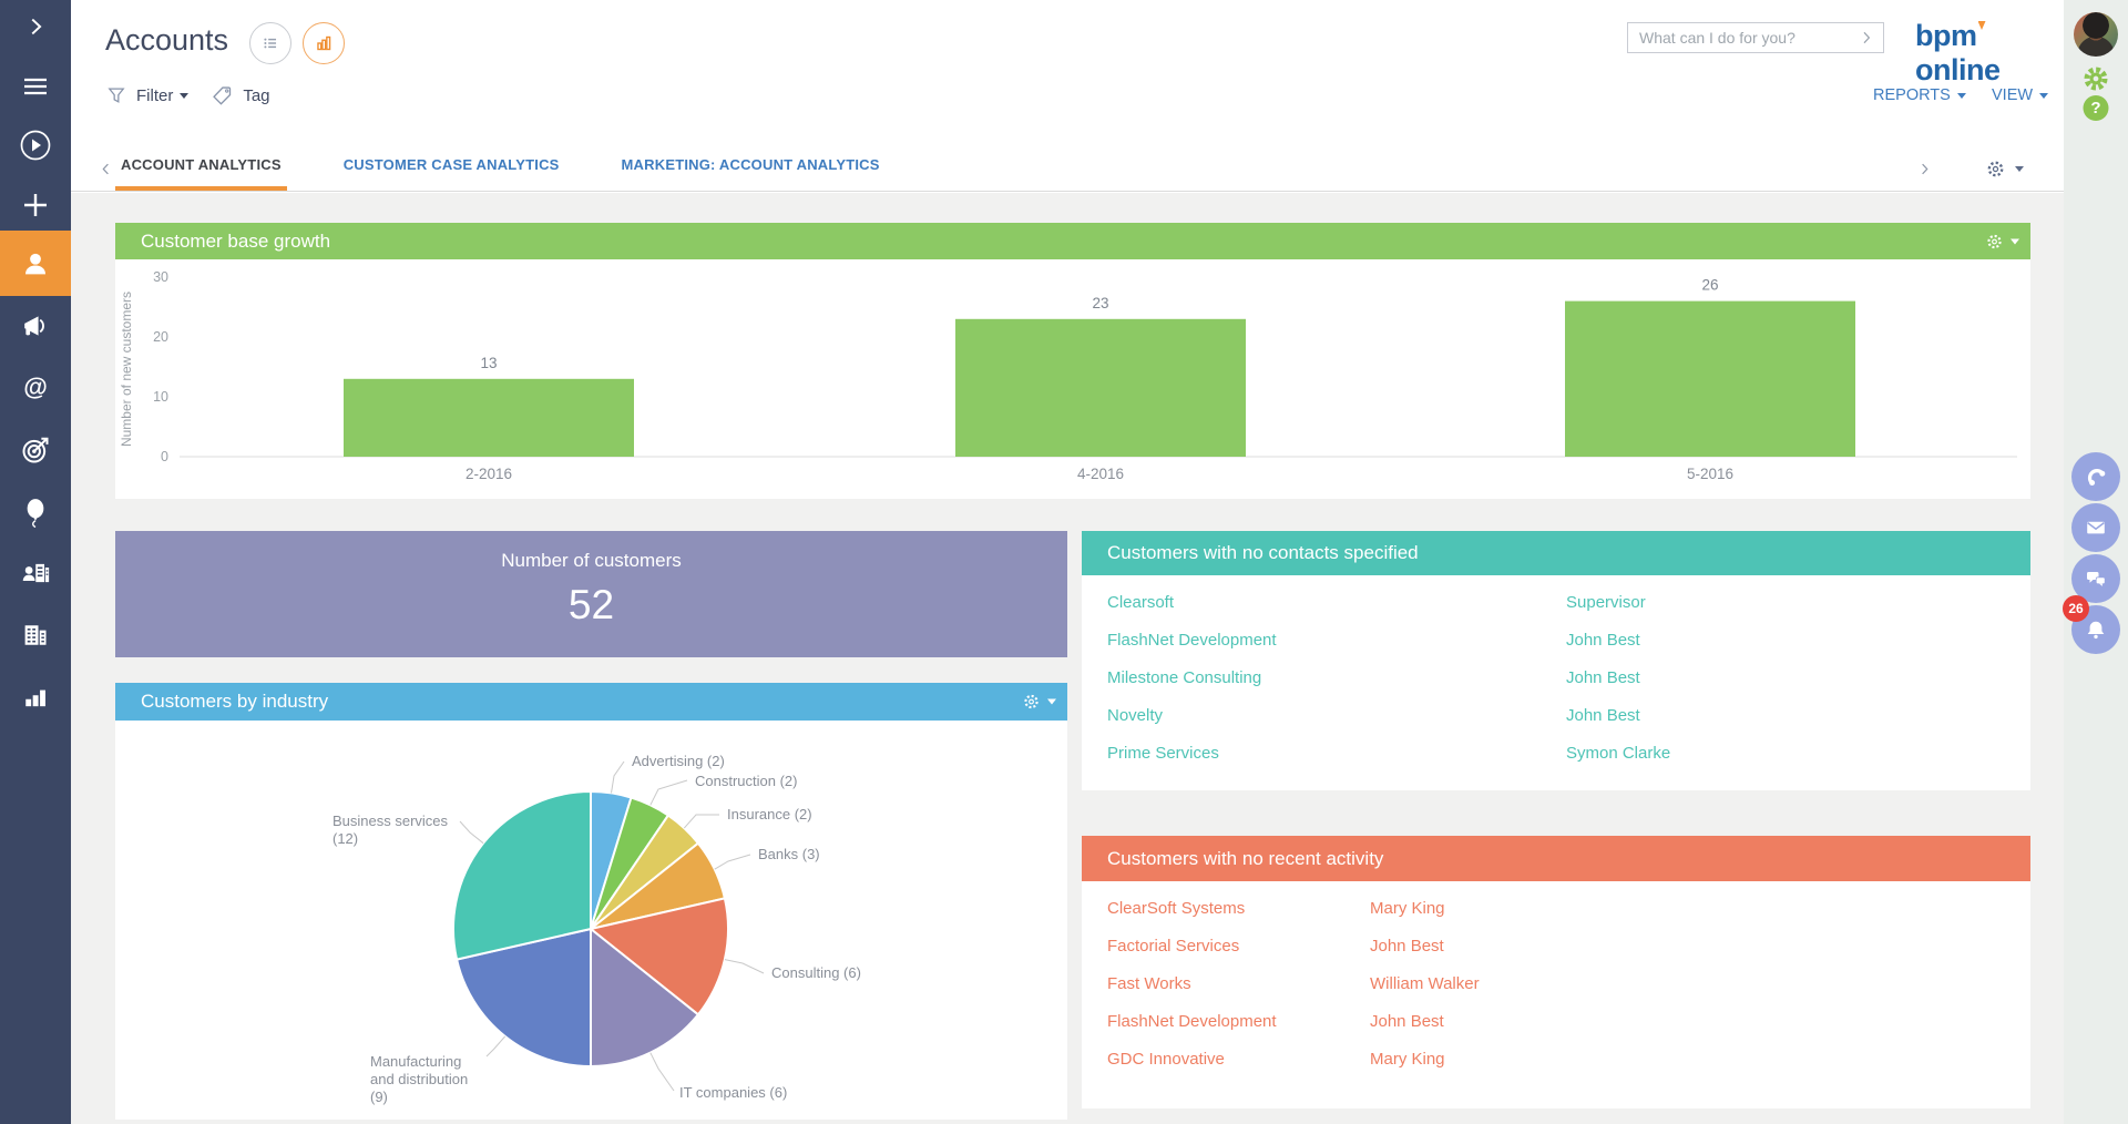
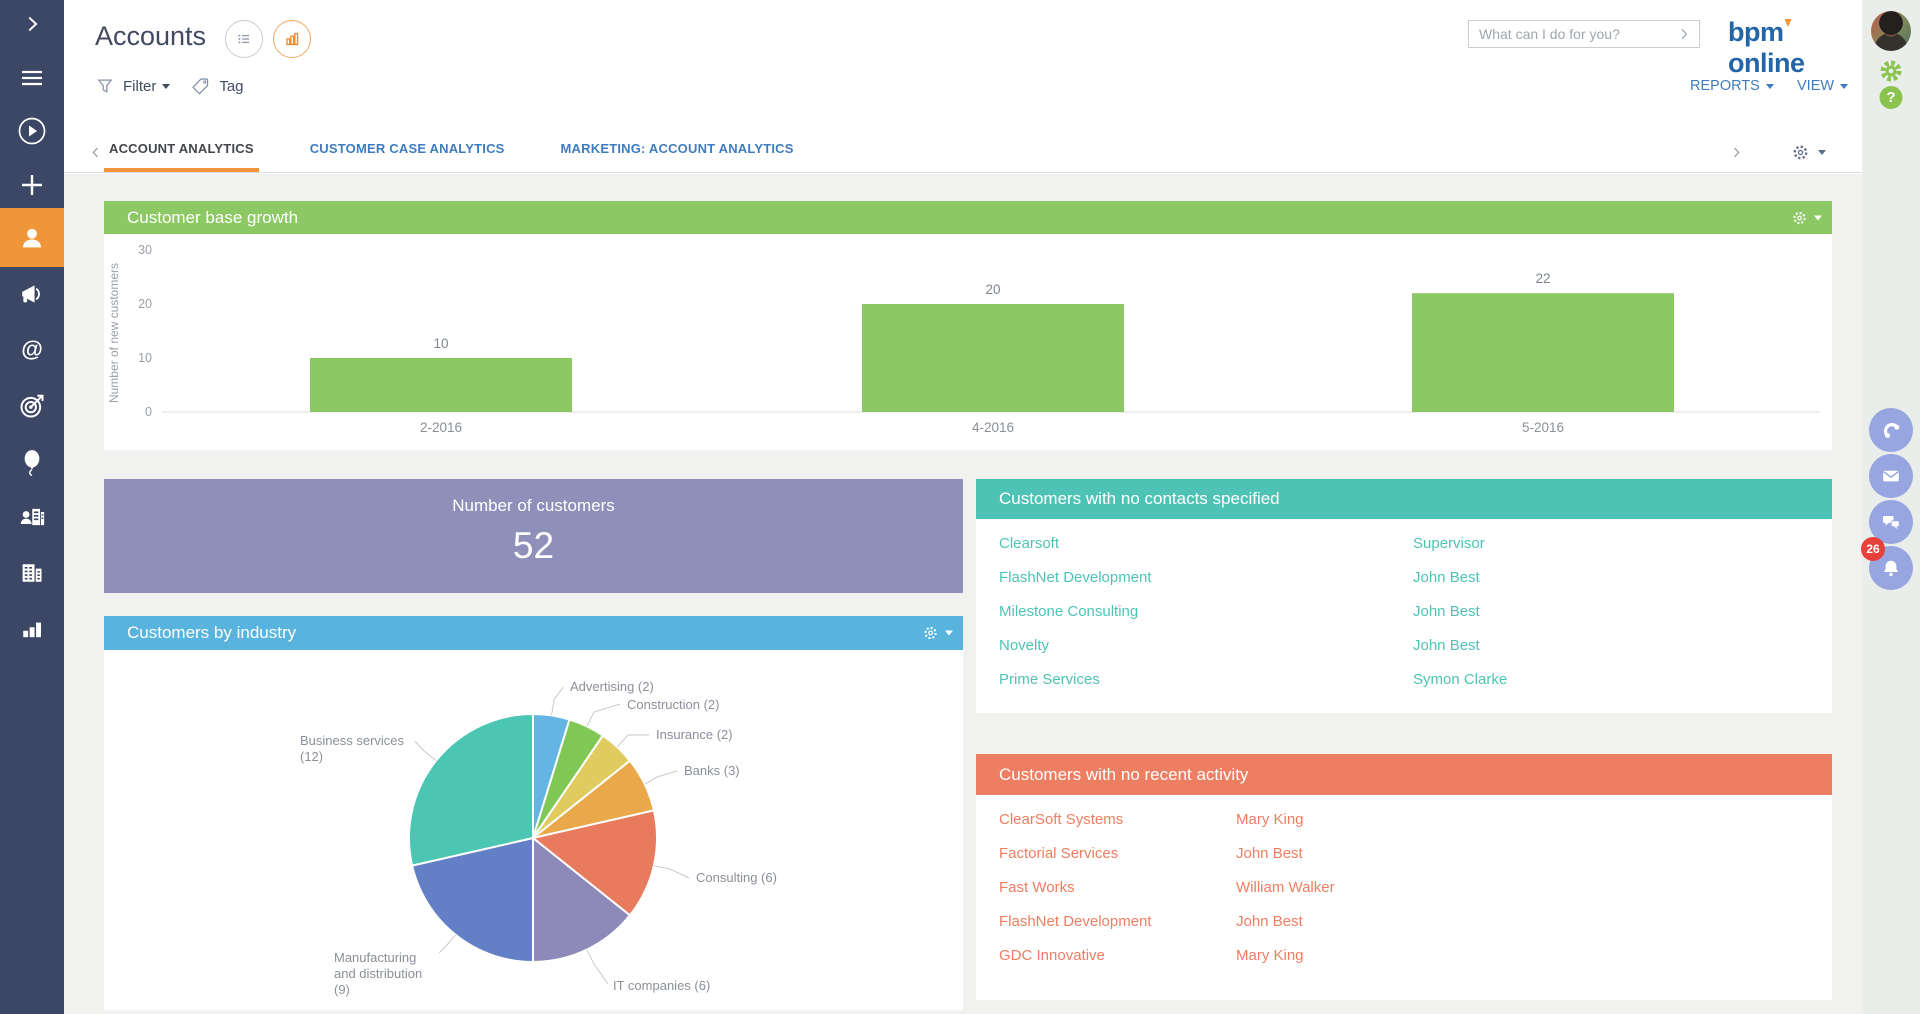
Customer base growth/2-2016: 13 -> 10
Customer base growth/4-2016: 23 -> 20
Customer base growth/5-2016: 26 -> 22
